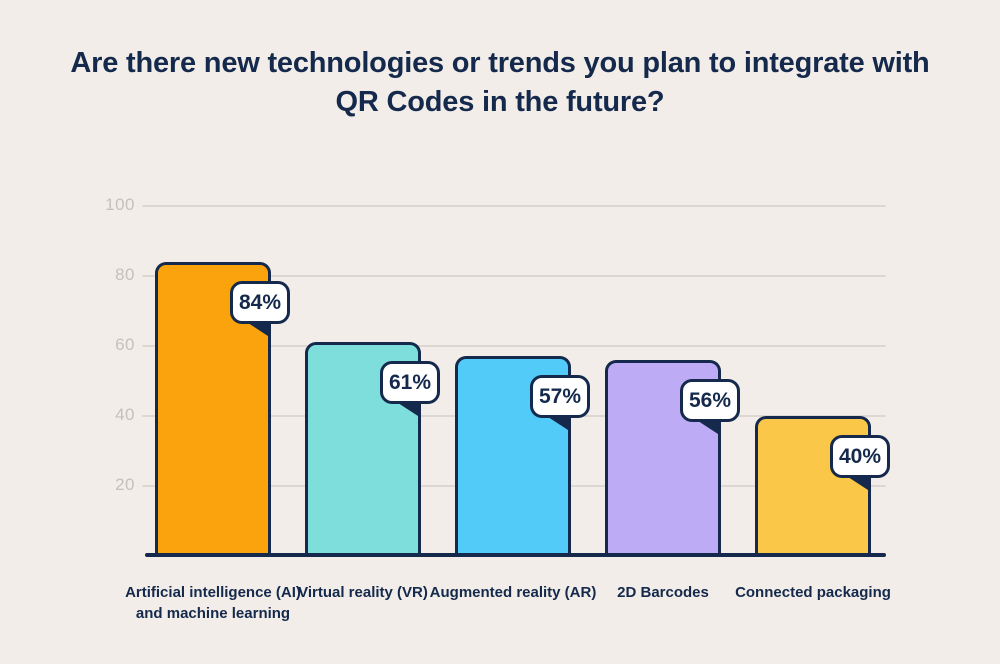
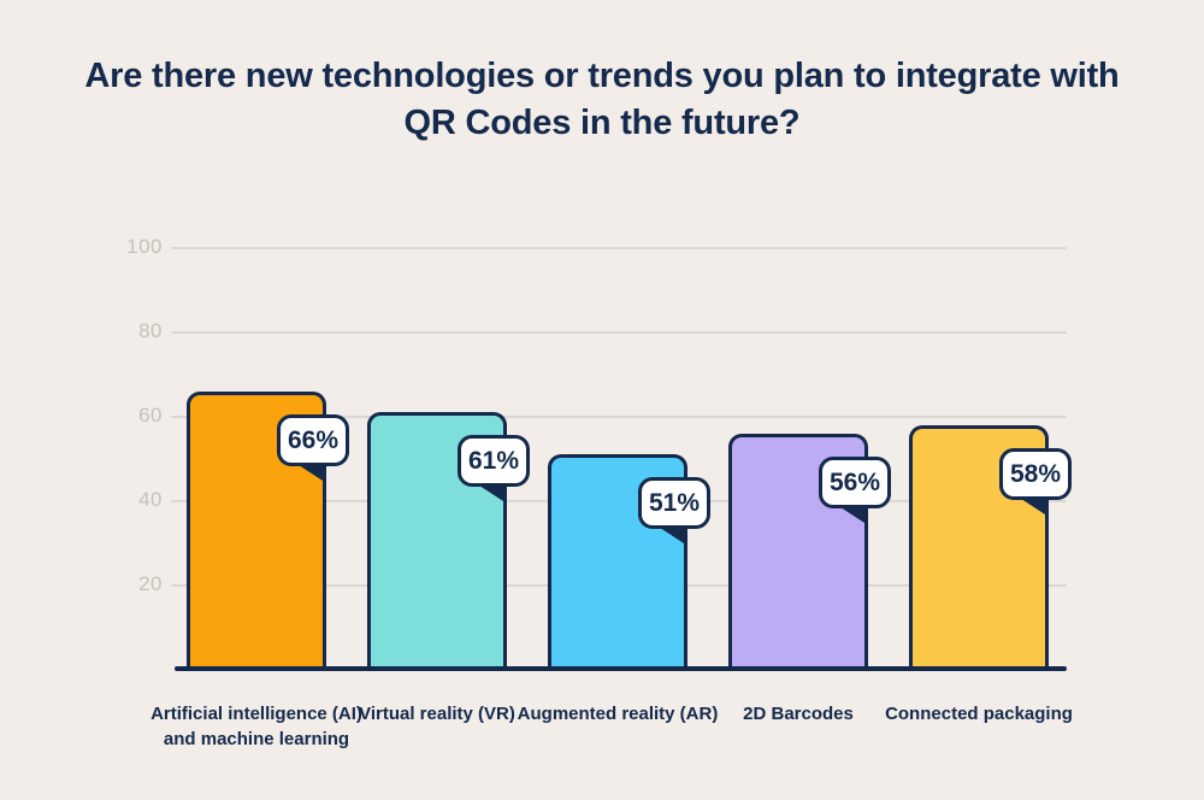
Artificial intelligence (AI) and machine learning: 84% -> 66%
Augmented reality (AR): 57% -> 51%
Connected packaging: 40% -> 58%
